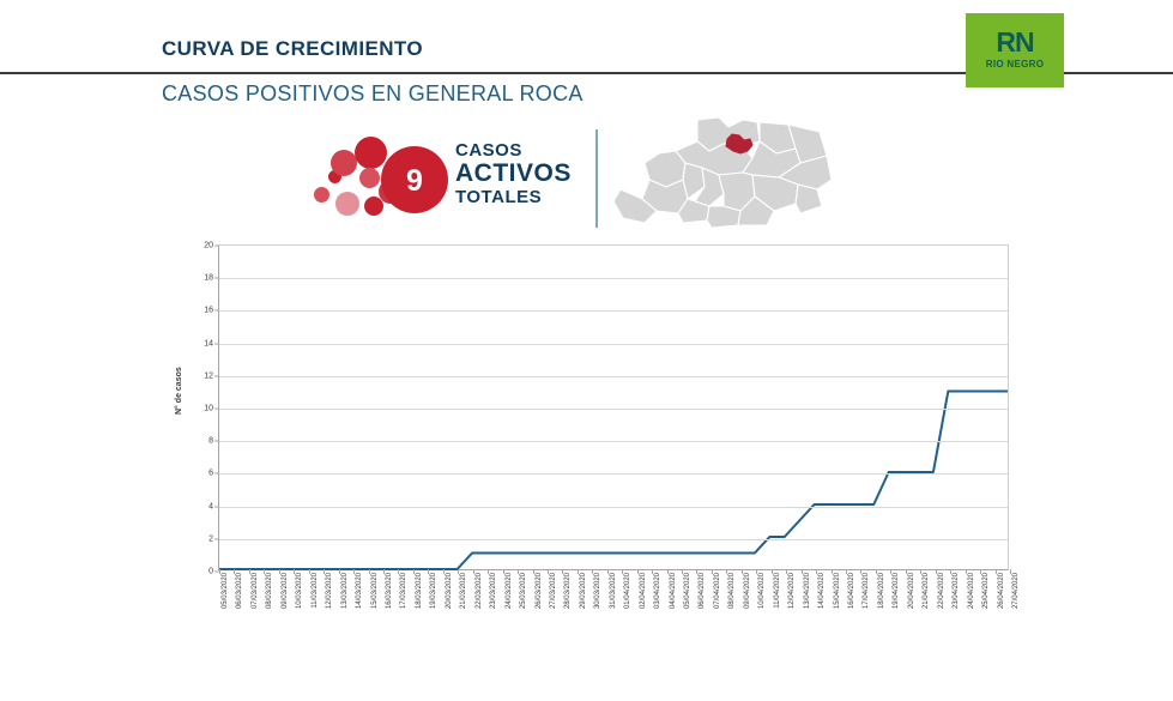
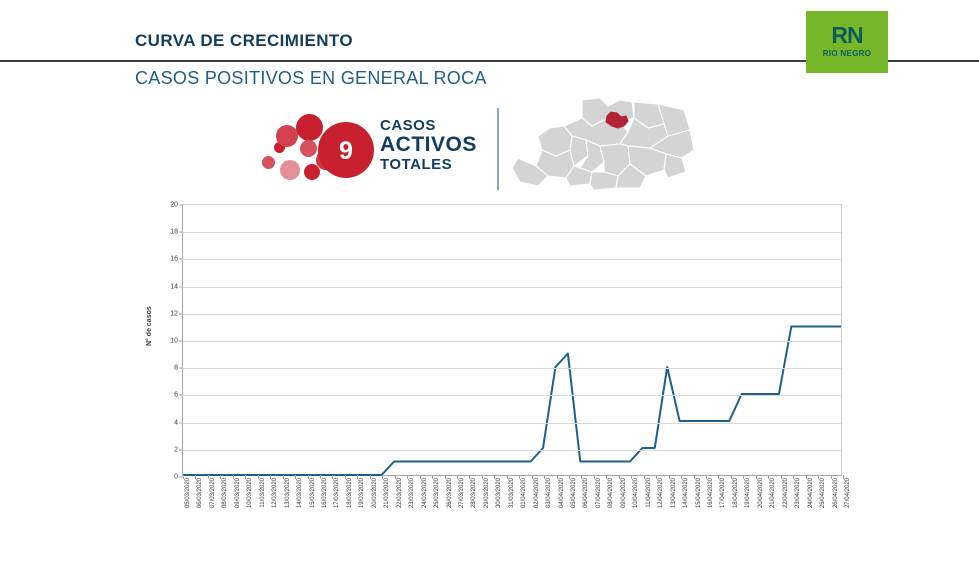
03/04/2020: 1 -> 2
04/04/2020: 1 -> 8
05/04/2020: 1 -> 9
13/04/2020: 3 -> 8
